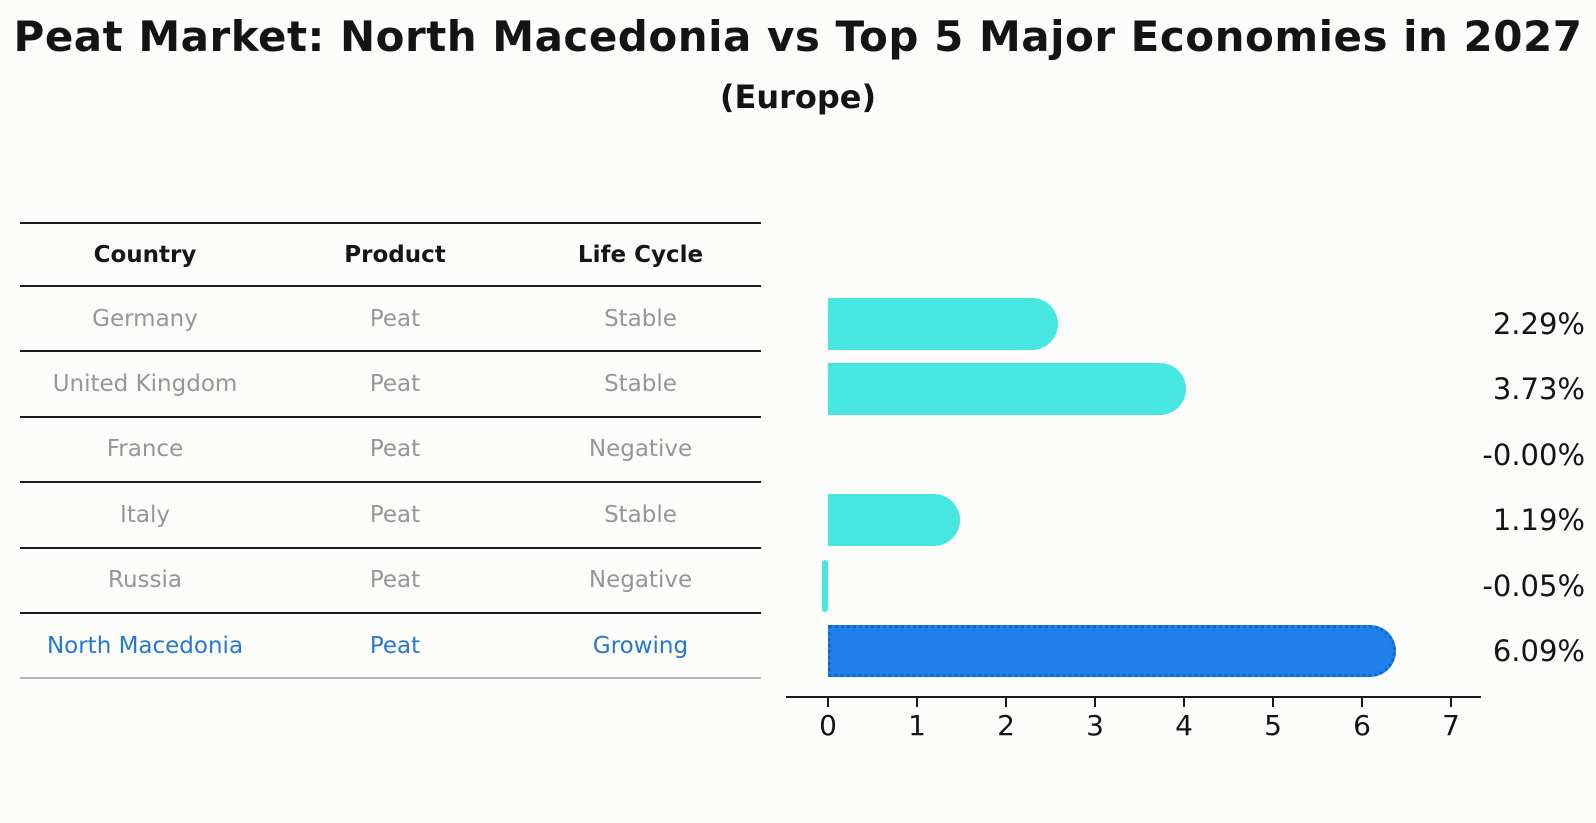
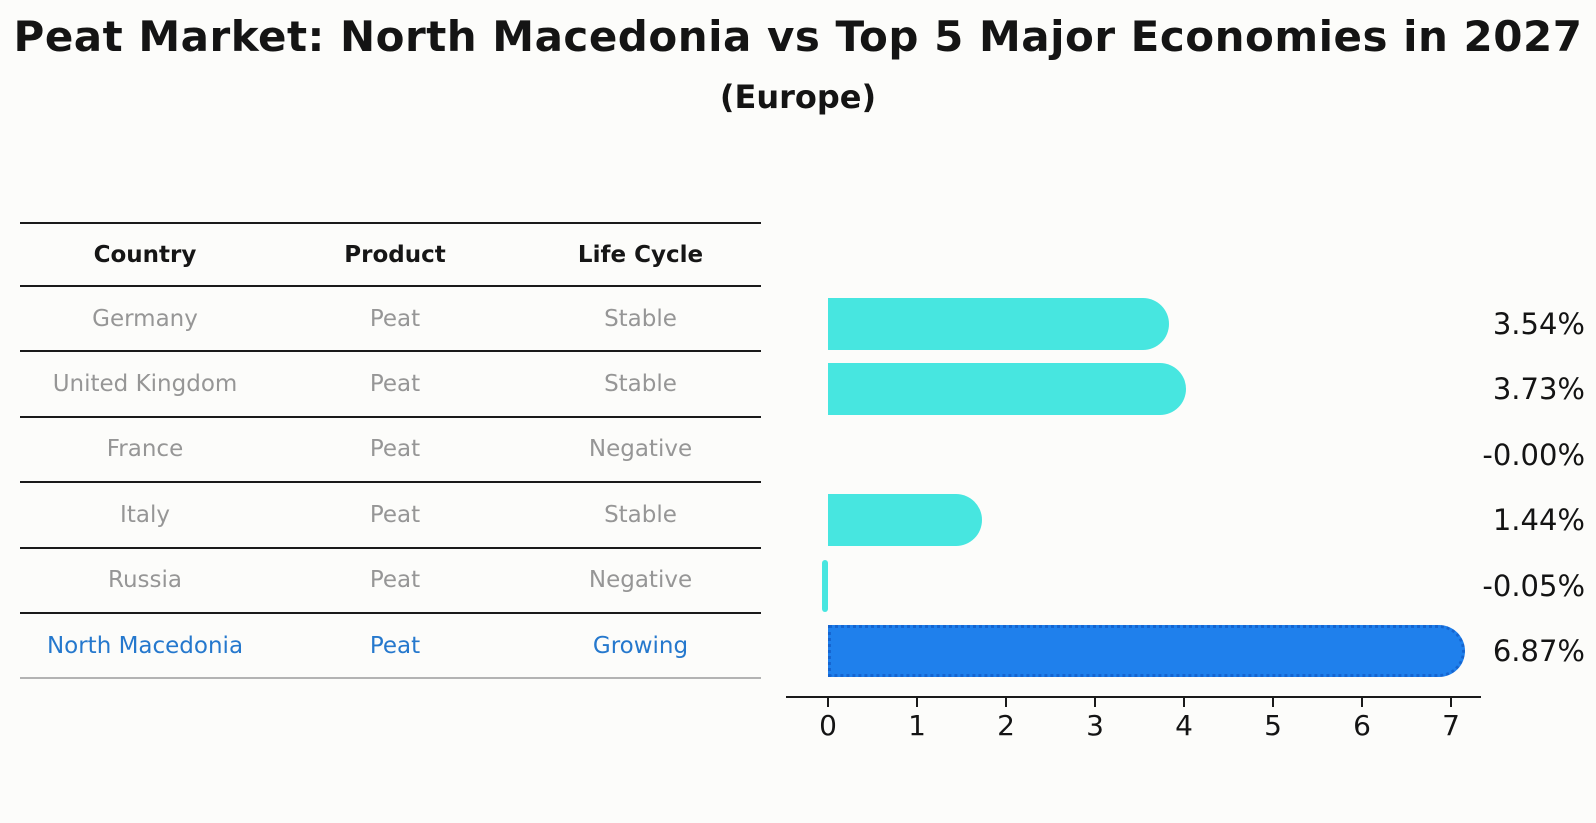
Germany: 2.29% -> 3.54%
Italy: 1.19% -> 1.44%
North Macedonia: 6.09% -> 6.87%
